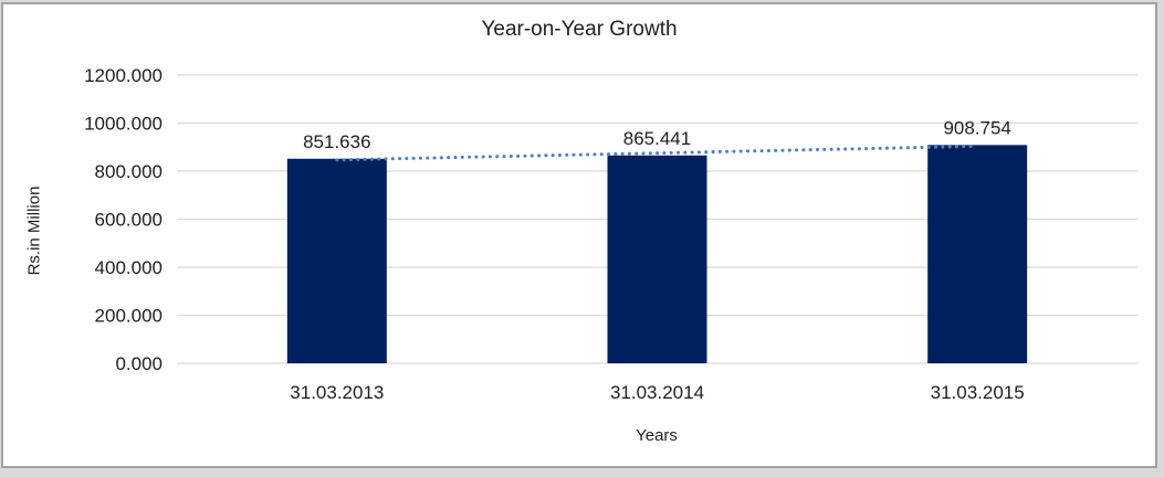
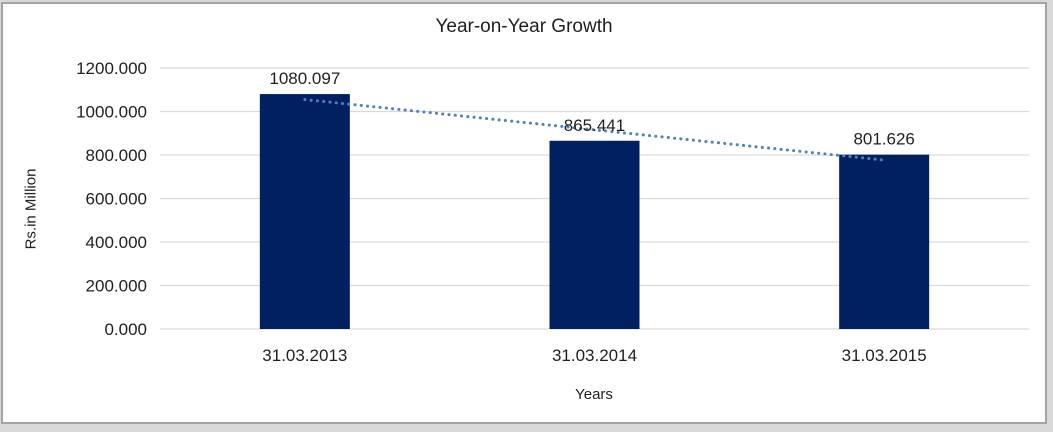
31.03.2013: 851.636 -> 1080.097
31.03.2015: 908.754 -> 801.626
